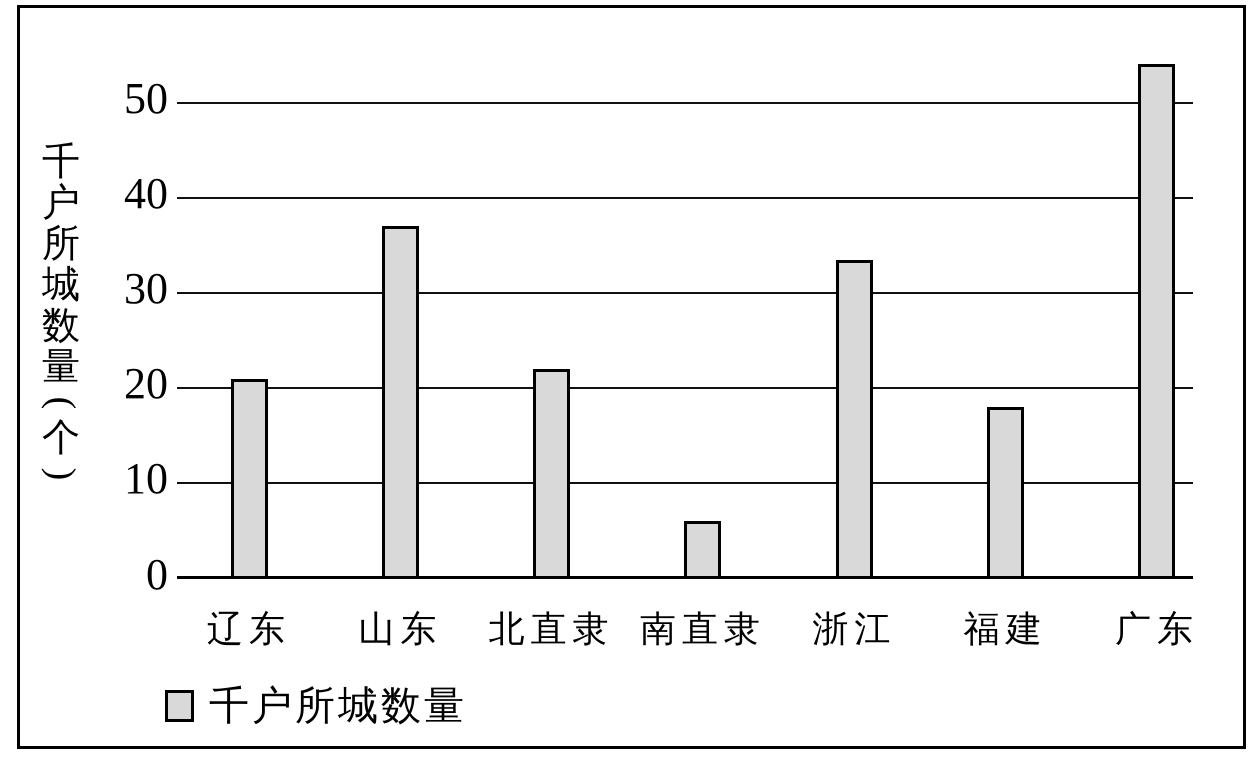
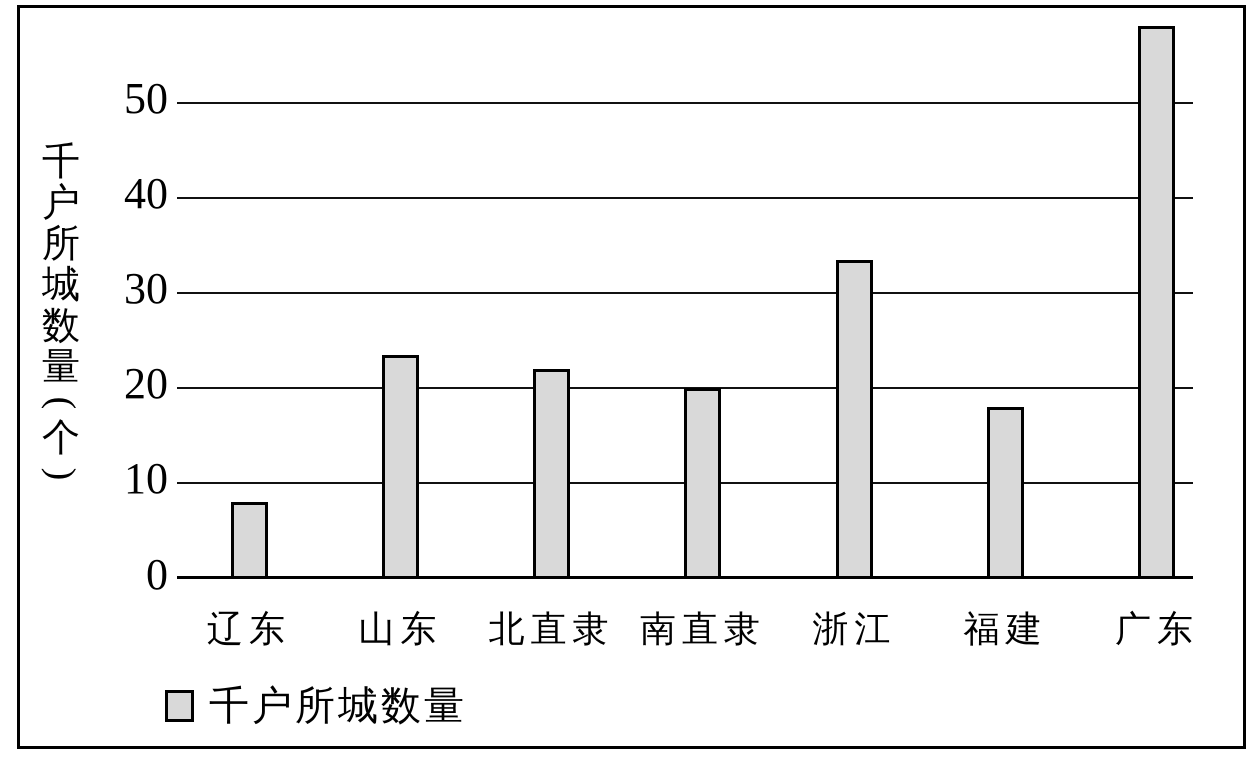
辽东: 21 -> 8
山东: 37 -> 24
南直隶: 6 -> 20
广东: 54 -> 58
